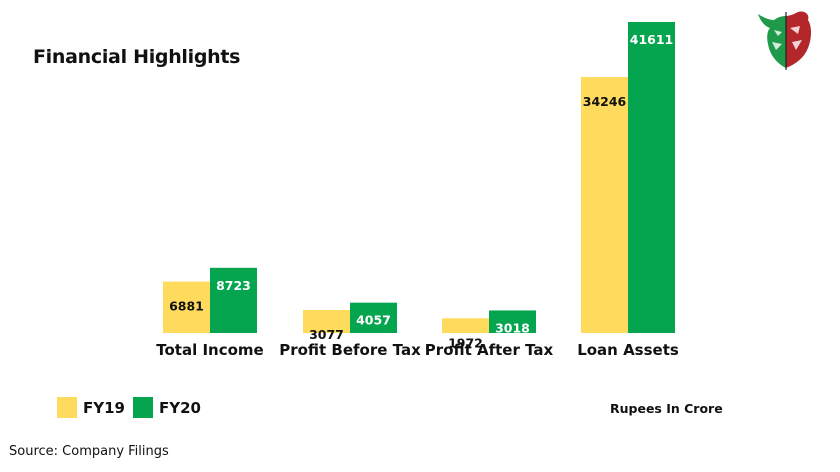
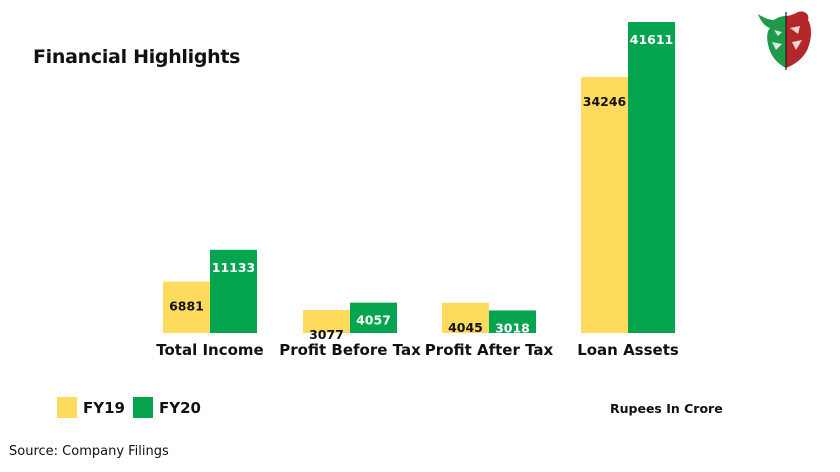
FY20/Total Income: 8723 -> 11133
FY19/Profit After Tax: 1972 -> 4045
